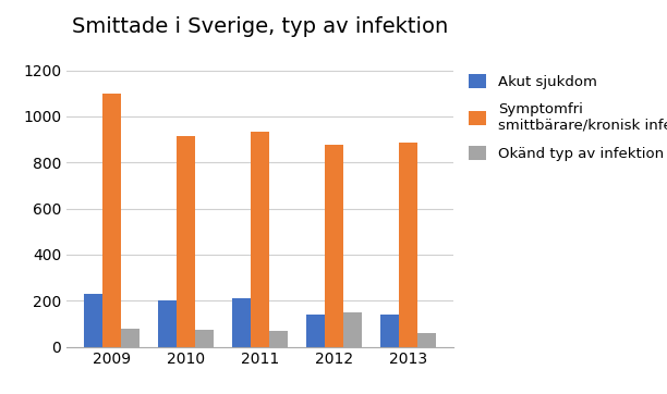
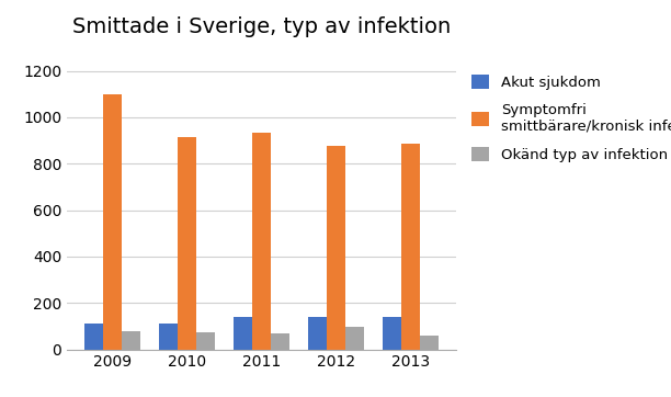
Akut sjukdom/2009: 230 -> 110
Akut sjukdom/2010: 200 -> 110
Akut sjukdom/2011: 210 -> 140
Okänd typ av infektion/2012: 150 -> 95
